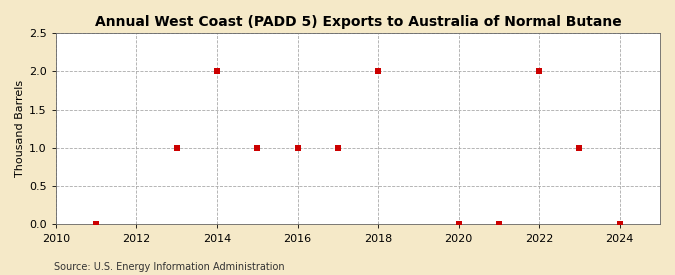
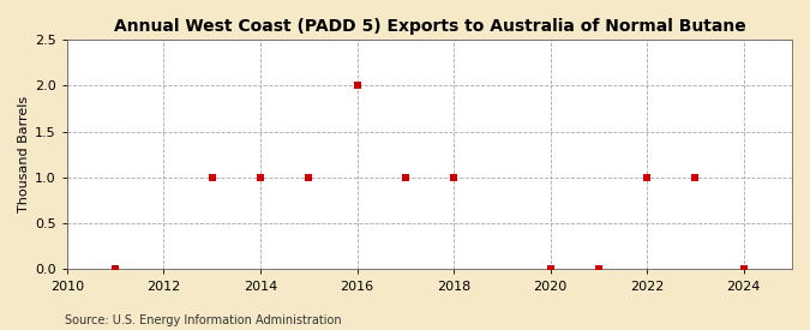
2014: 2 -> 1
2016: 1 -> 2
2018: 2 -> 1
2022: 2 -> 1
